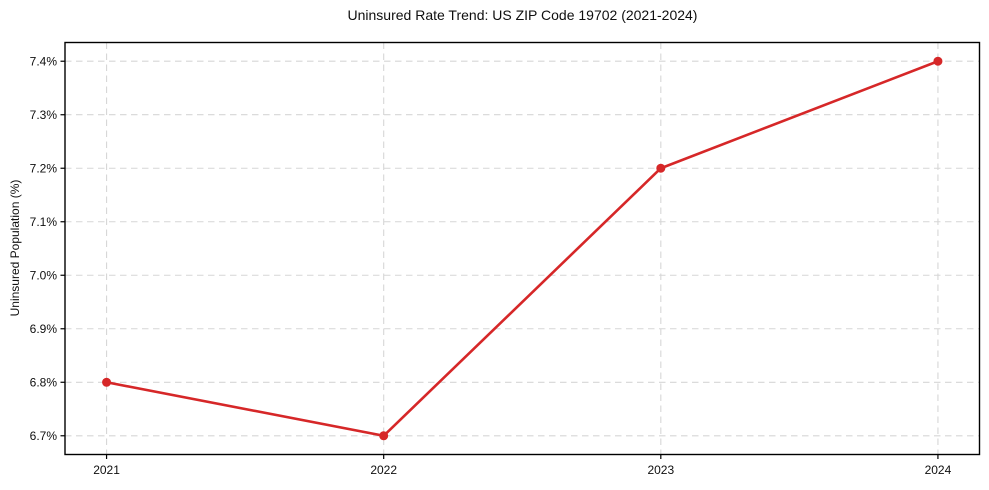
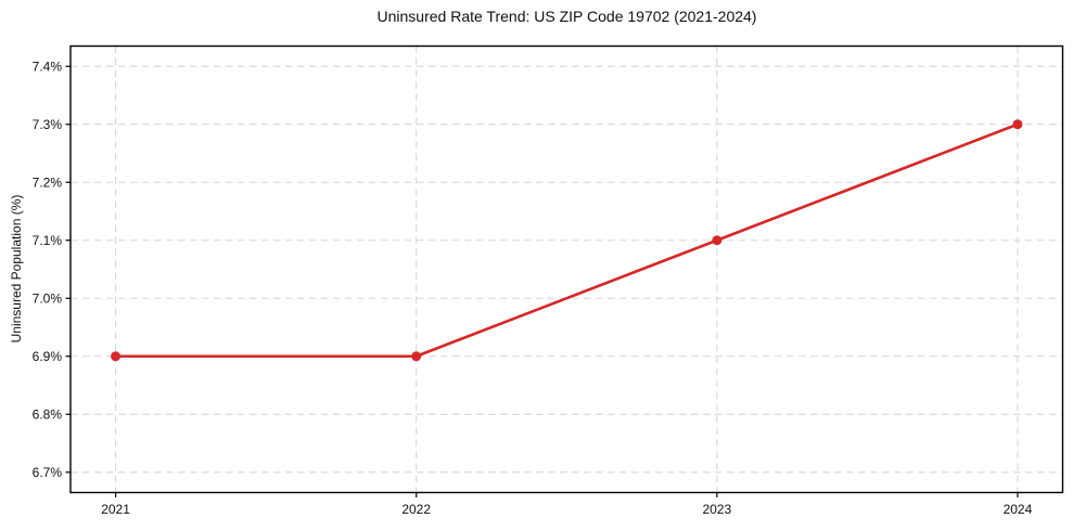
2021: 6.8% -> 6.9%
2022: 6.7% -> 6.9%
2023: 7.2% -> 7.1%
2024: 7.4% -> 7.3%
